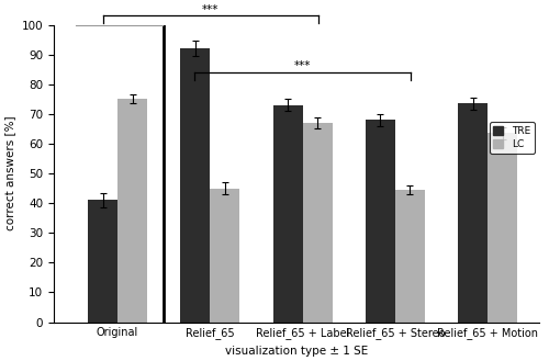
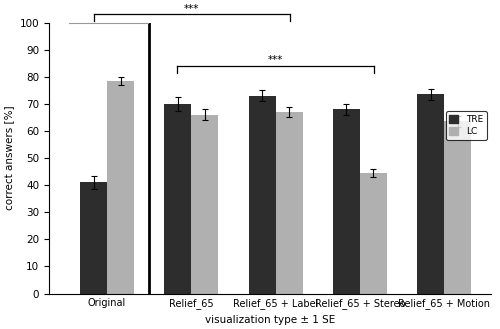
LC/Original: 75.0 -> 78.5
TRE/Relief_65: 92.0 -> 70.0
LC/Relief_65: 45.0 -> 66.0
